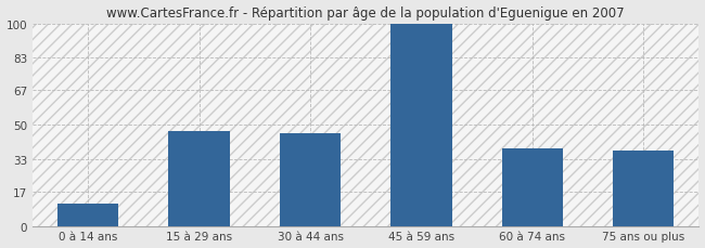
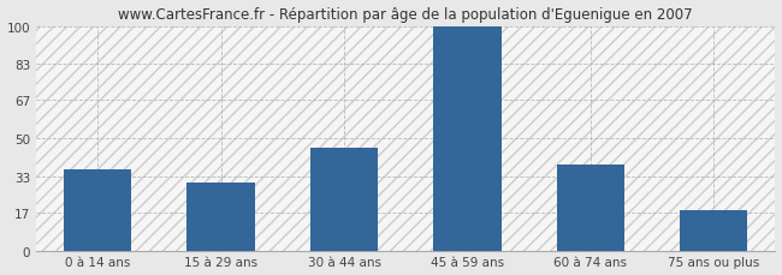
0 à 14 ans: 11 -> 36
15 à 29 ans: 47 -> 30
75 ans ou plus: 37 -> 18
